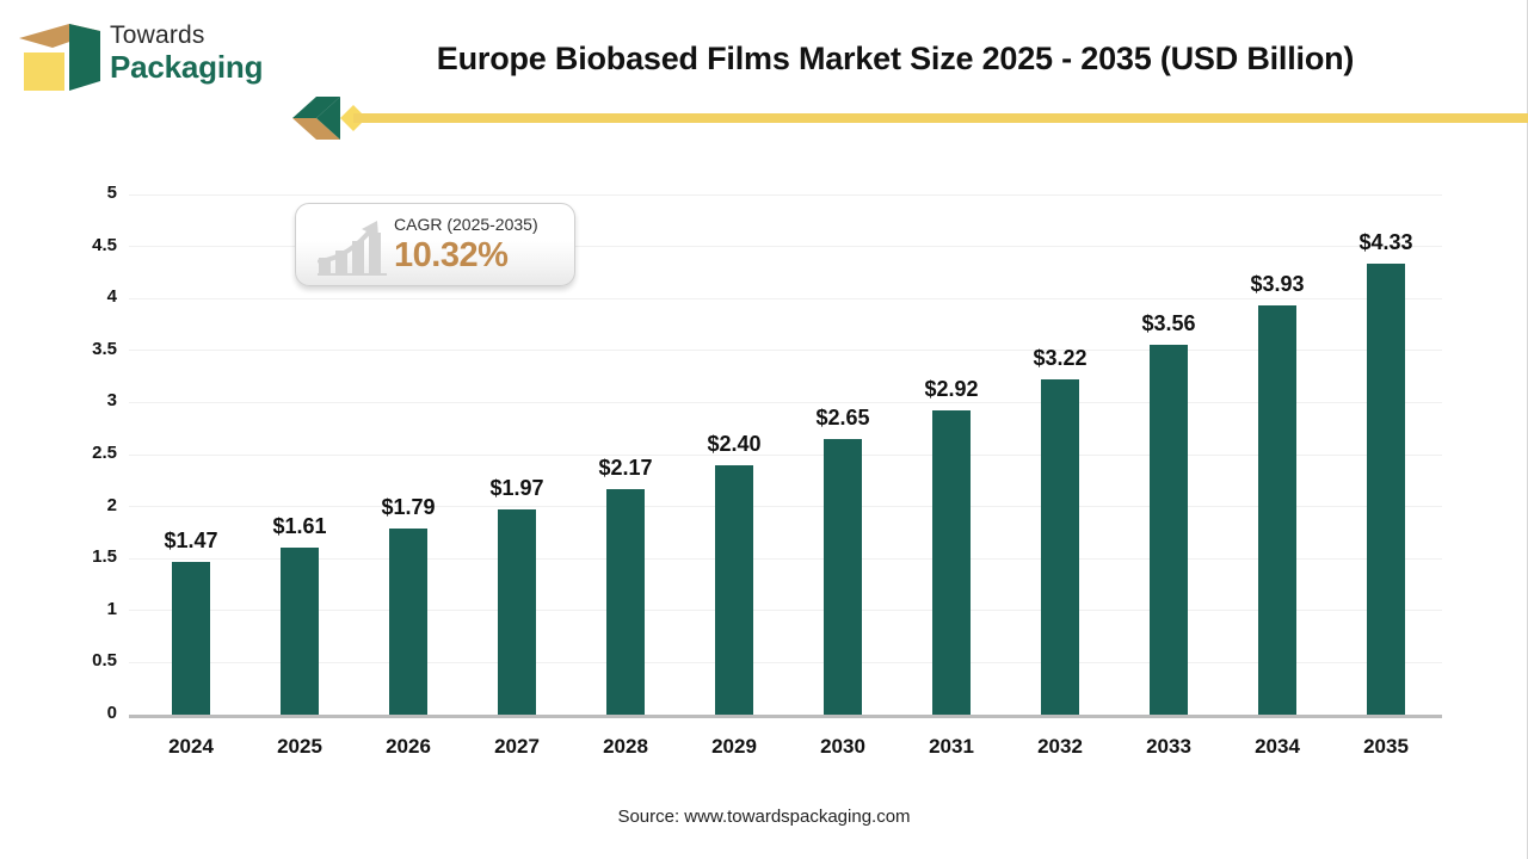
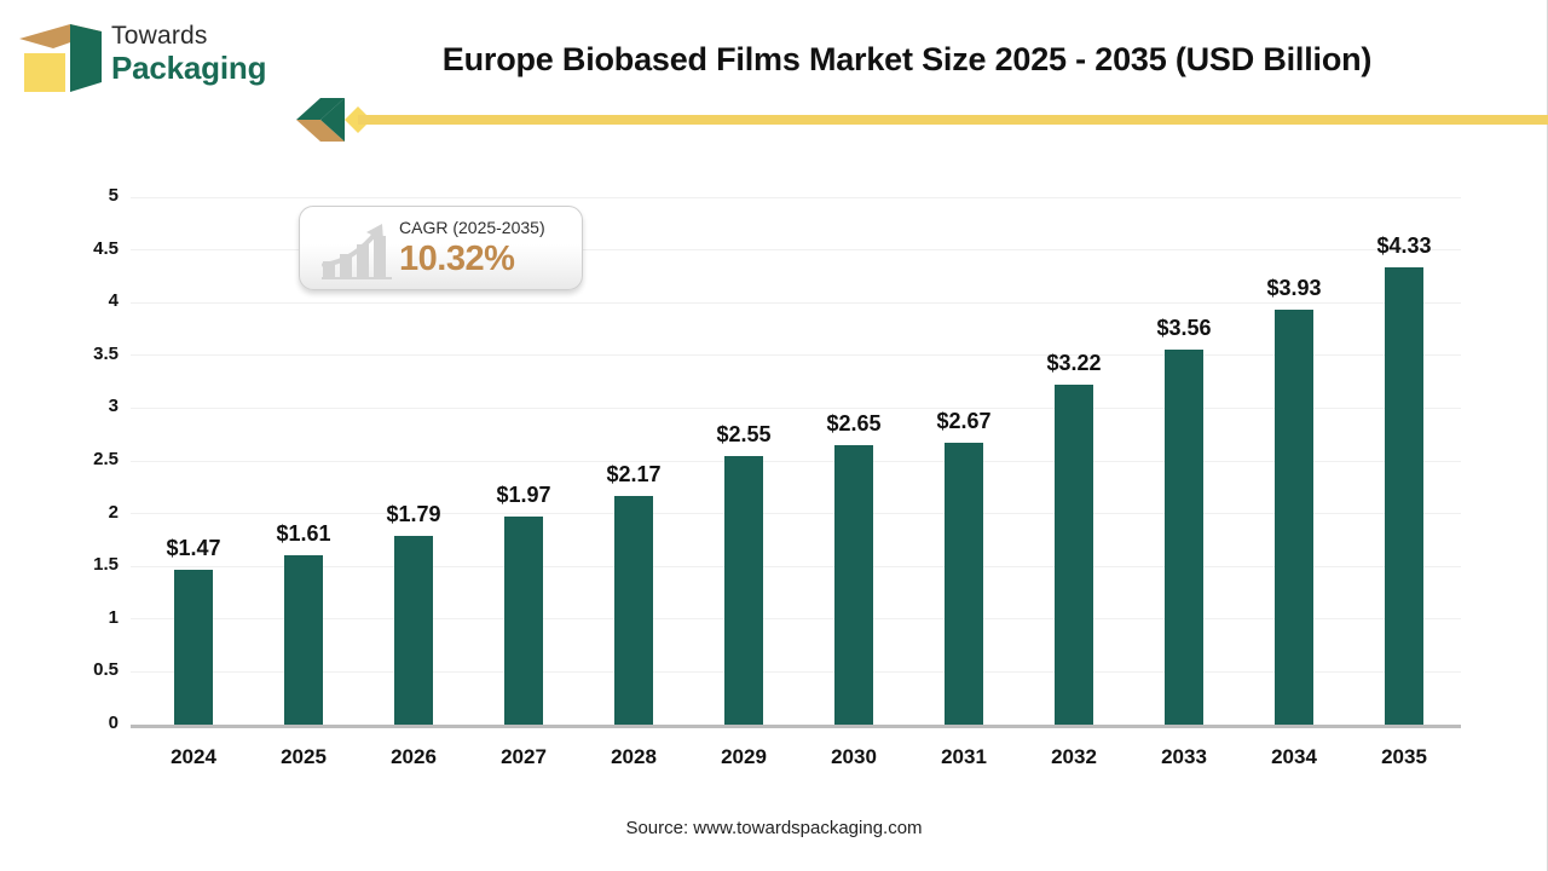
2029: $2.40 -> $2.55
2031: $2.92 -> $2.67
